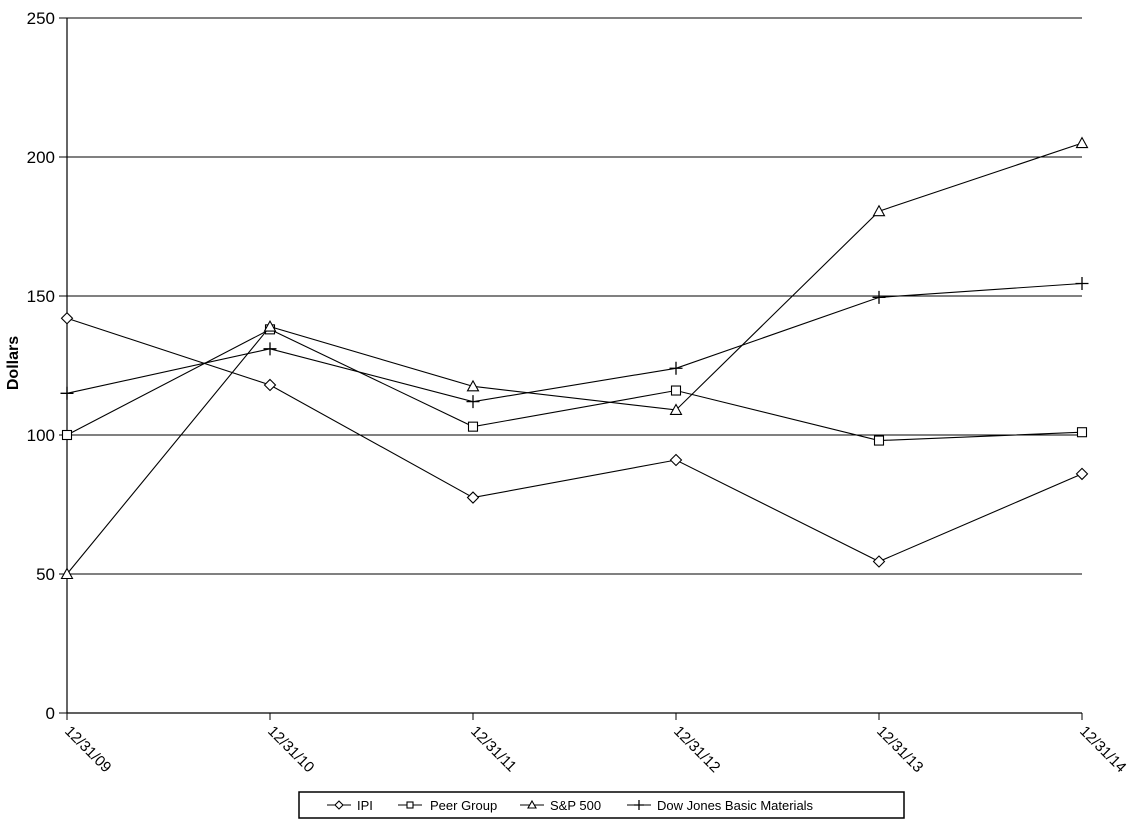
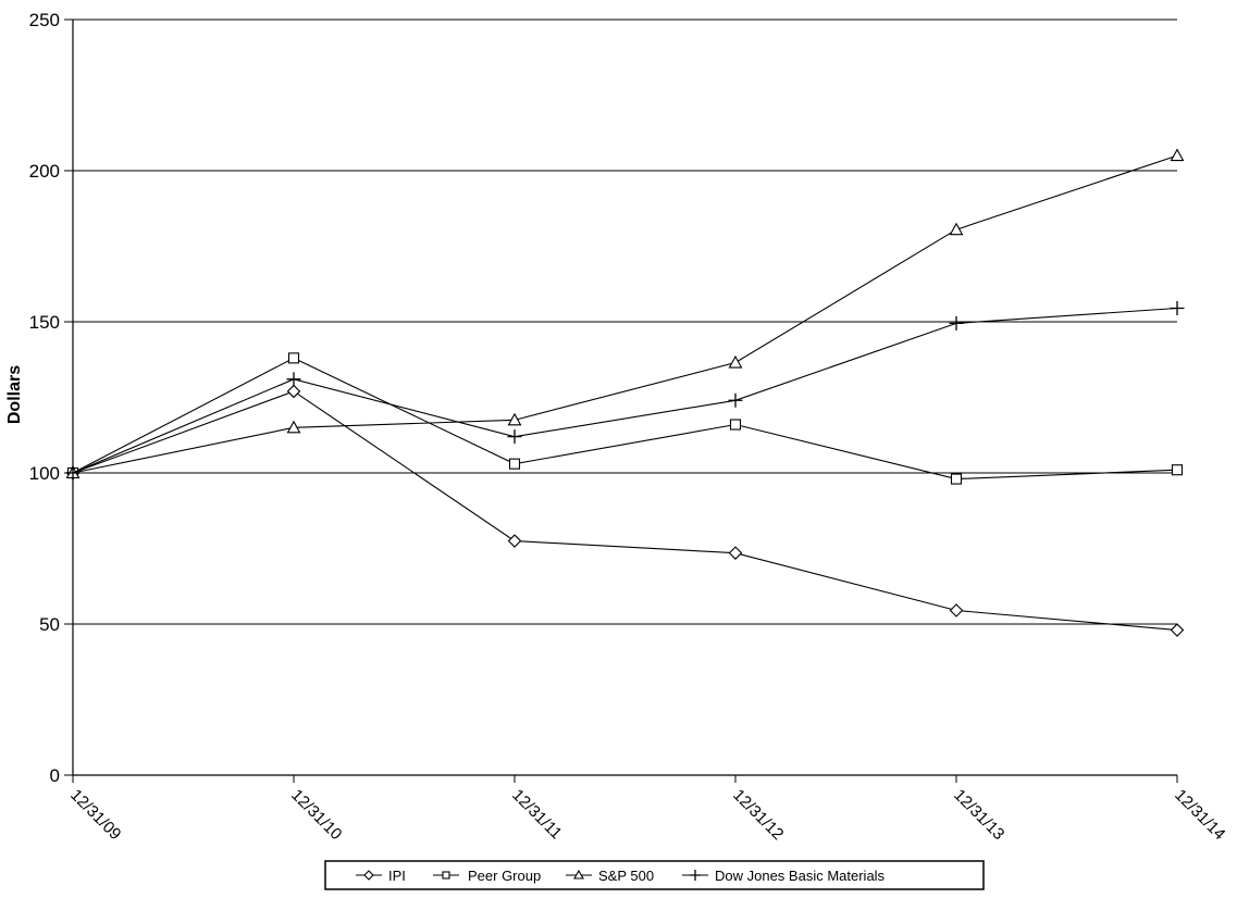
IPI/12/31/09: 142 -> 100
S&P 500/12/31/09: 50 -> 100
Dow Jones Basic Materials/12/31/09: 115 -> 100
IPI/12/31/10: 118 -> 127
S&P 500/12/31/10: 139 -> 115
IPI/12/31/12: 91 -> 74
S&P 500/12/31/12: 109 -> 136
IPI/12/31/14: 86 -> 48
